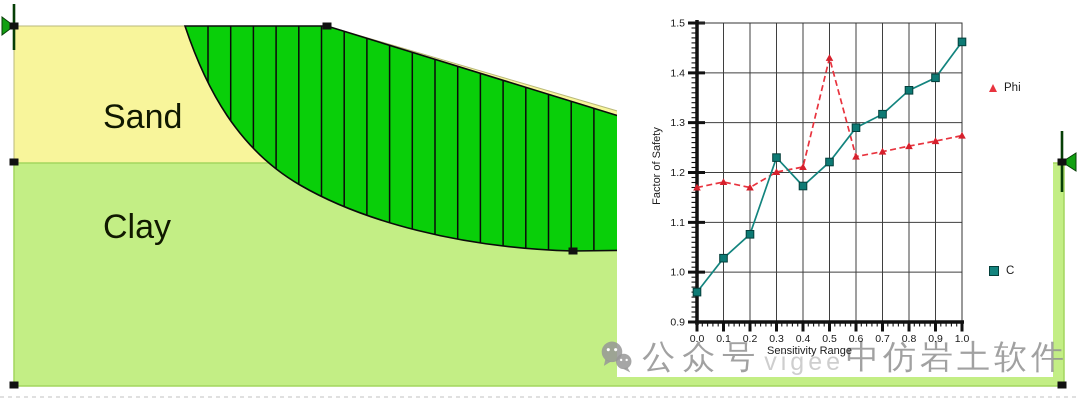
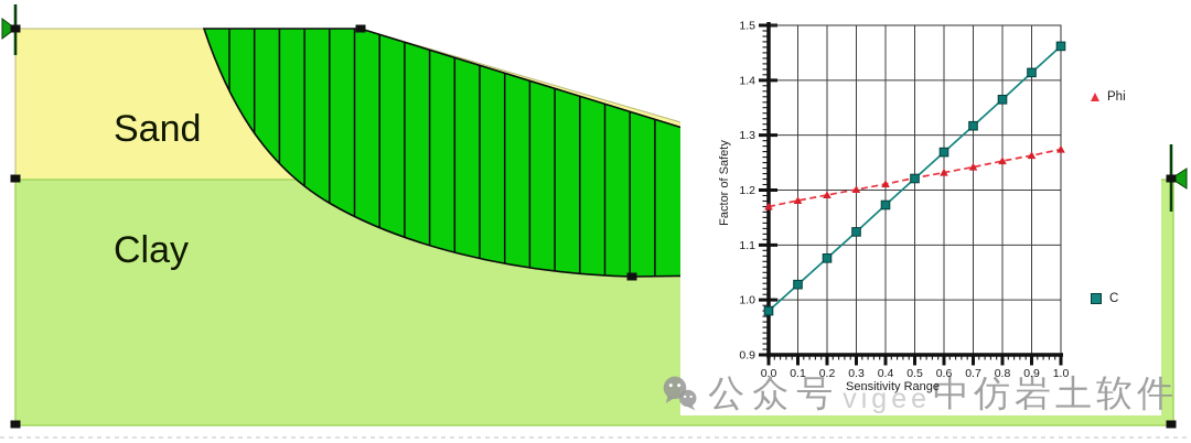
C/0.0: 0.96 -> 0.98
Phi/0.2: 1.17 -> 1.19
C/0.3: 1.23 -> 1.12
Phi/0.5: 1.43 -> 1.22
C/0.6: 1.29 -> 1.27
C/0.9: 1.39 -> 1.41
